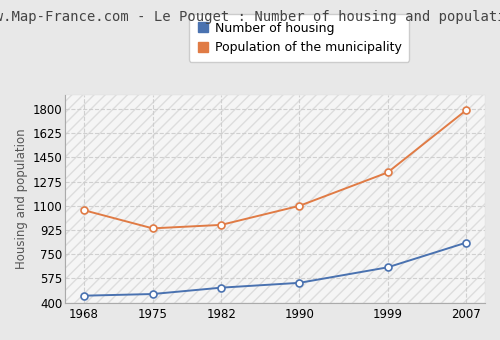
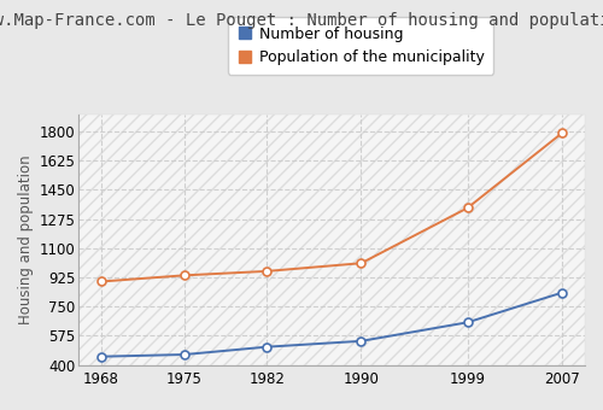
Population of the municipality/1968: 1070 -> 900
Population of the municipality/1990: 1100 -> 1010
